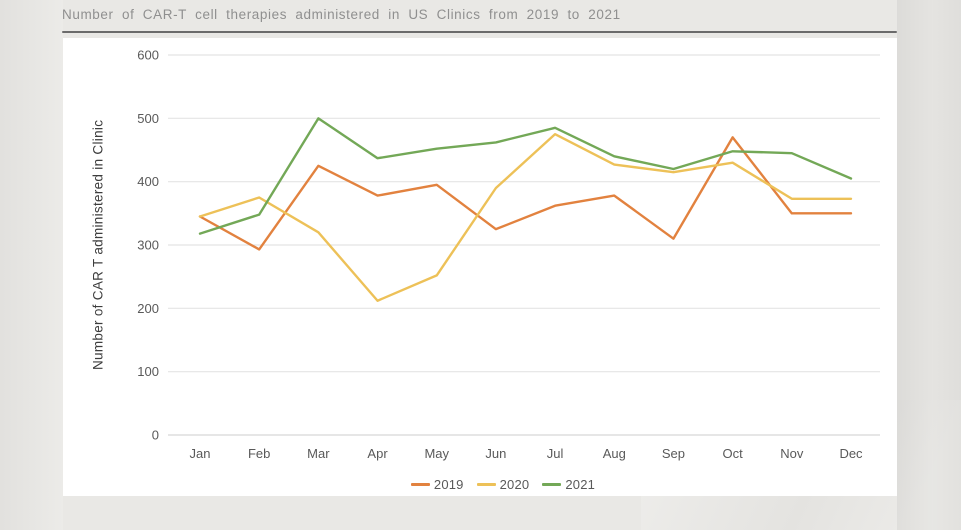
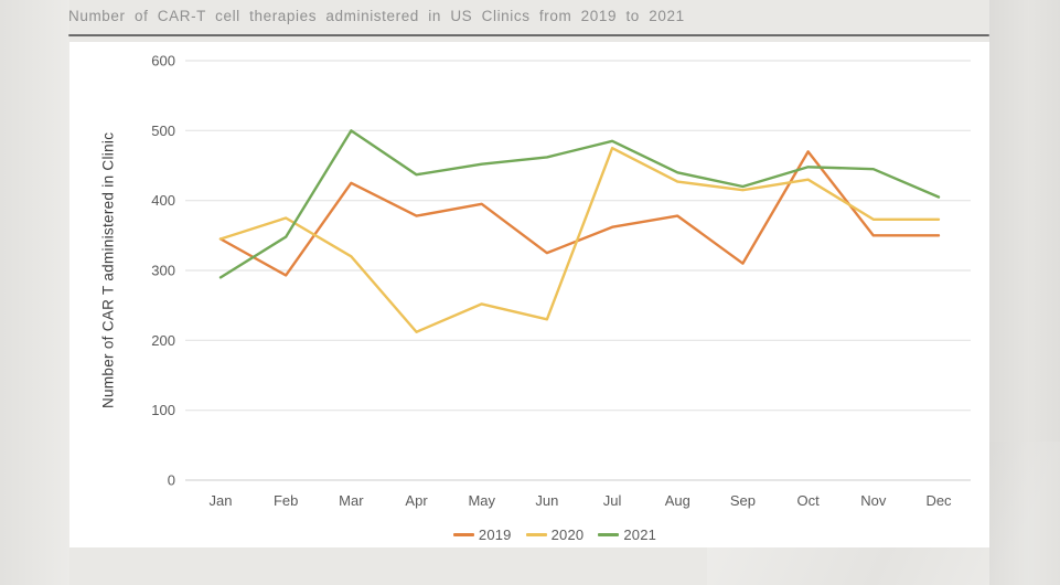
2021/Jan: 320 -> 290
2020/Jun: 390 -> 230
